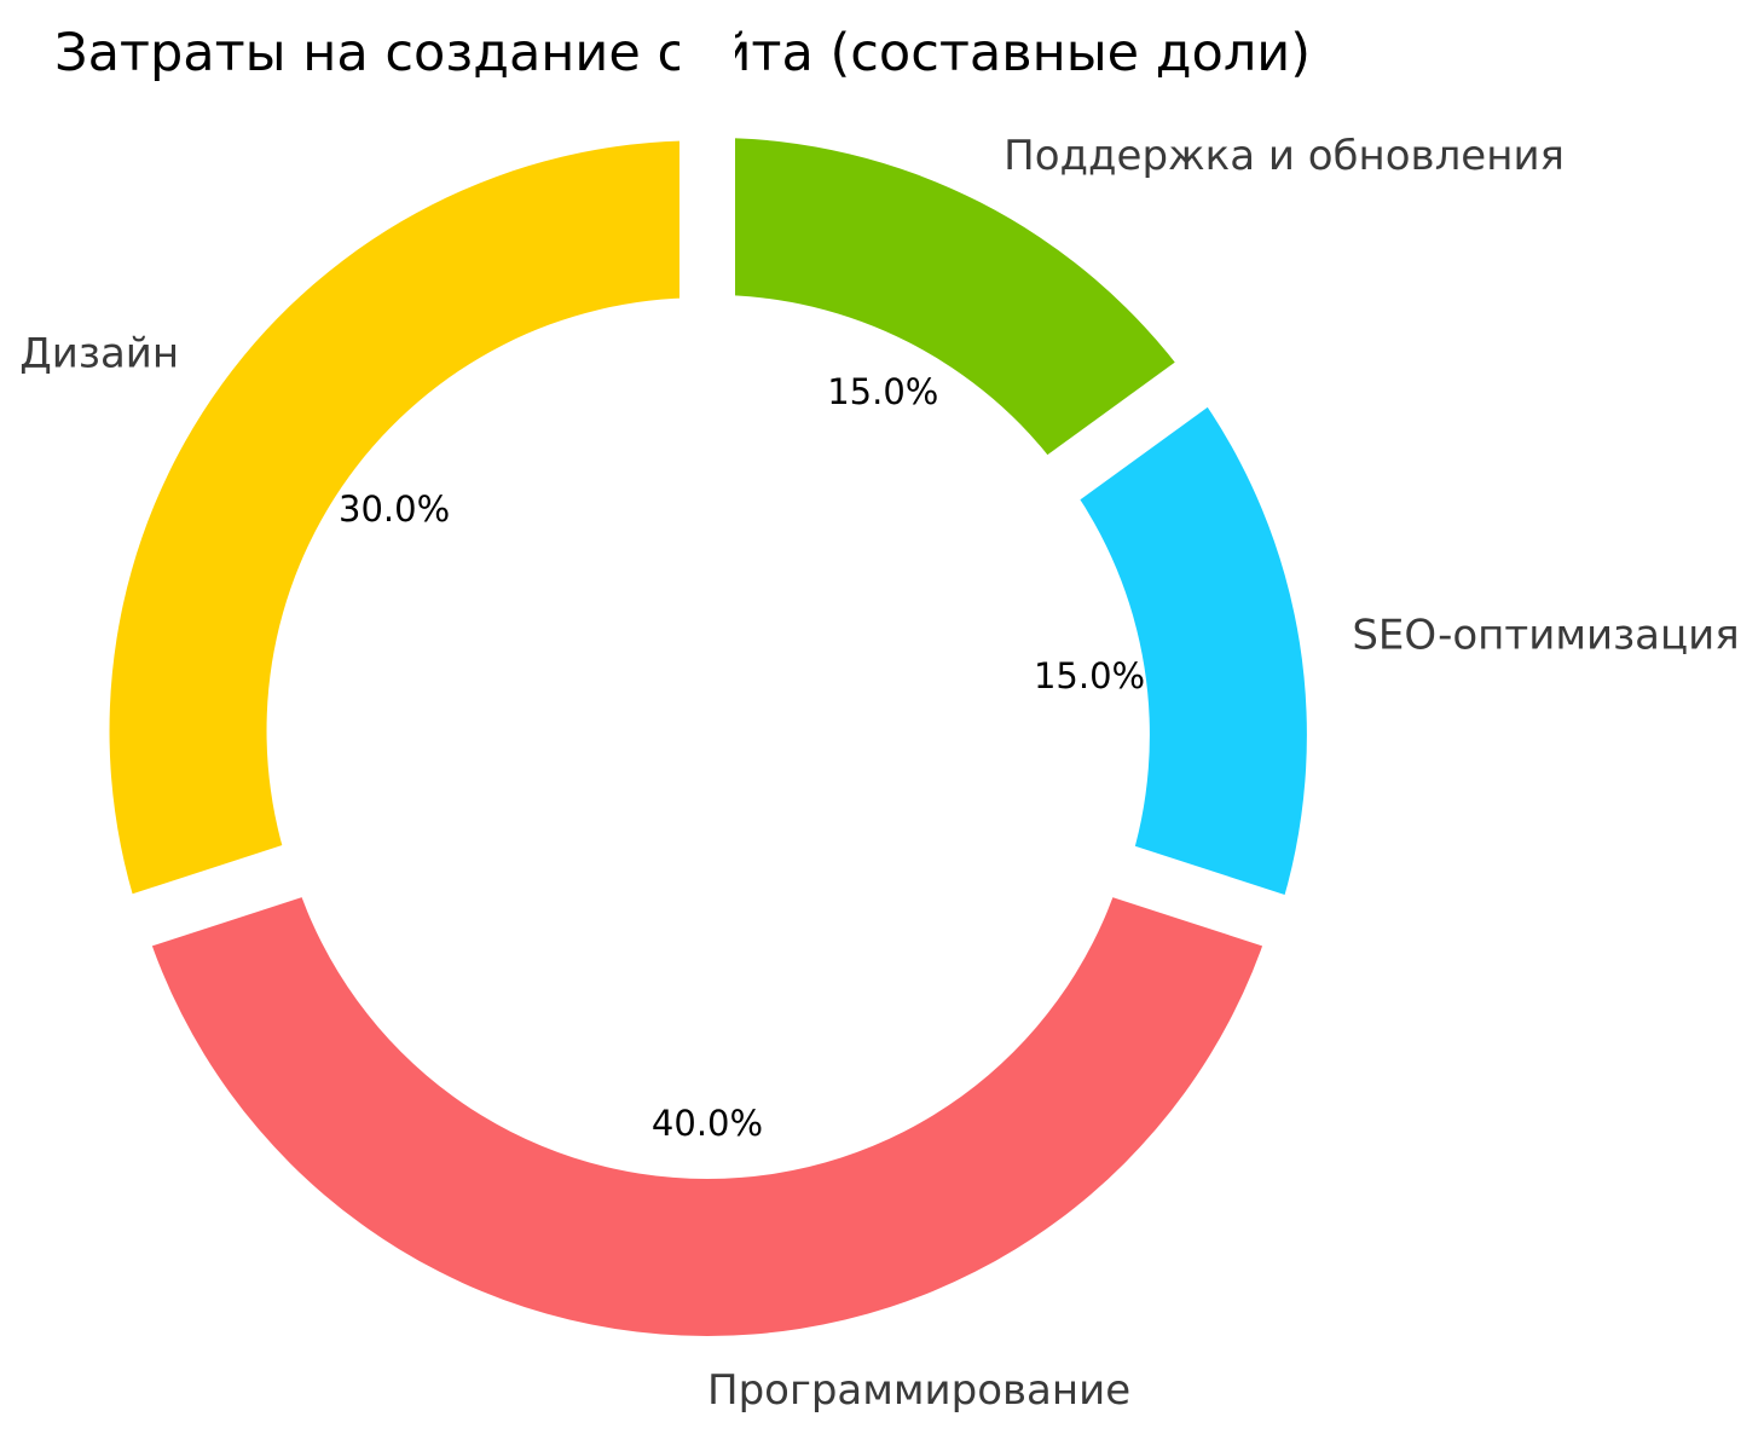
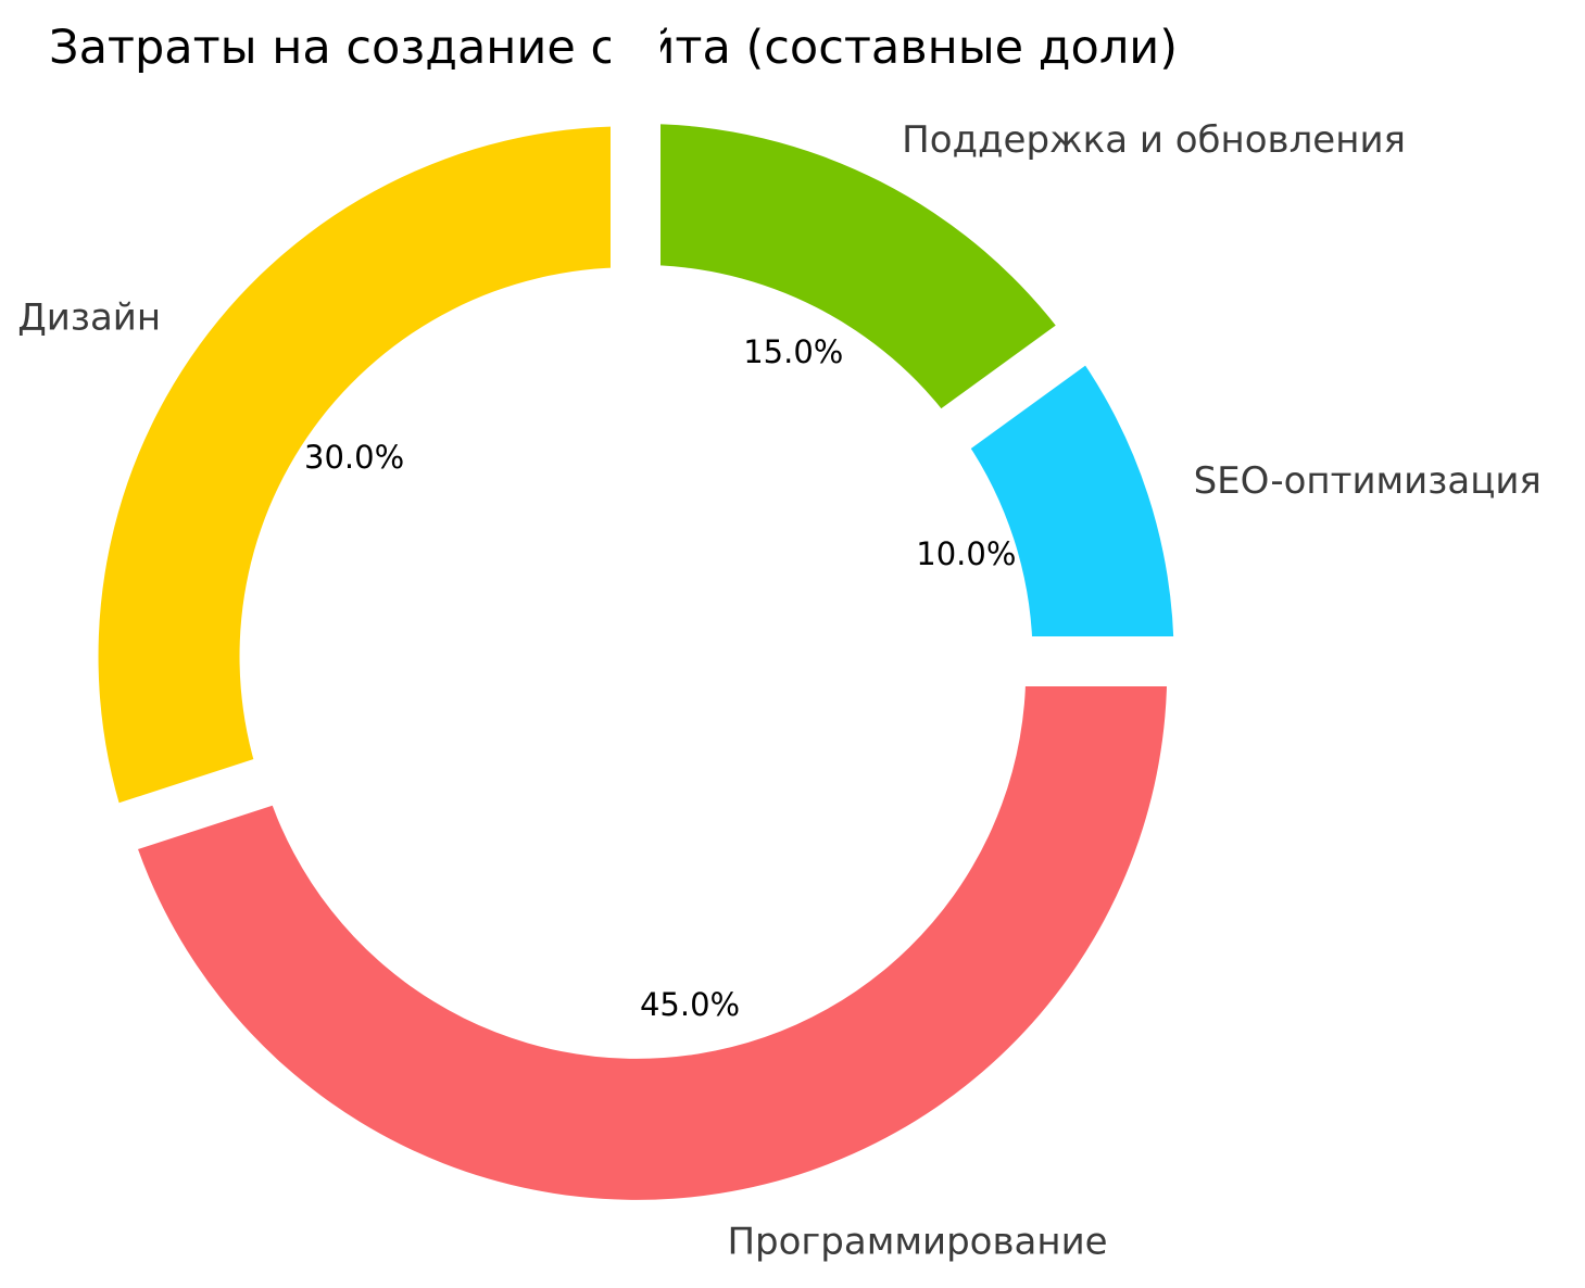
SEO-оптимизация: 15.0% -> 10.0%
Программирование: 40.0% -> 45.0%
